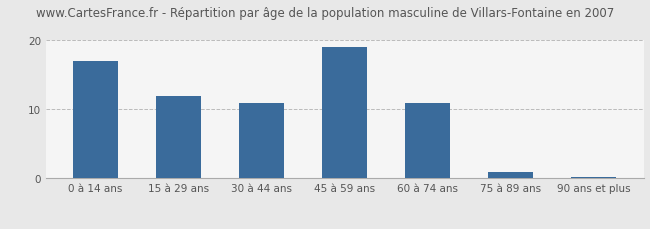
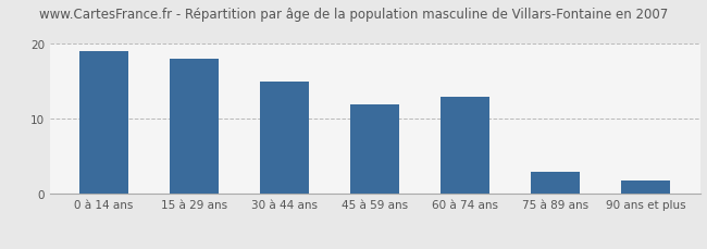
0 à 14 ans: 17.0 -> 19.0
15 à 29 ans: 12.0 -> 18.0
30 à 44 ans: 11.0 -> 15.0
45 à 59 ans: 19.0 -> 12.0
60 à 74 ans: 11.0 -> 13.0
75 à 89 ans: 1.0 -> 3.0
90 ans et plus: 0.2 -> 1.8
